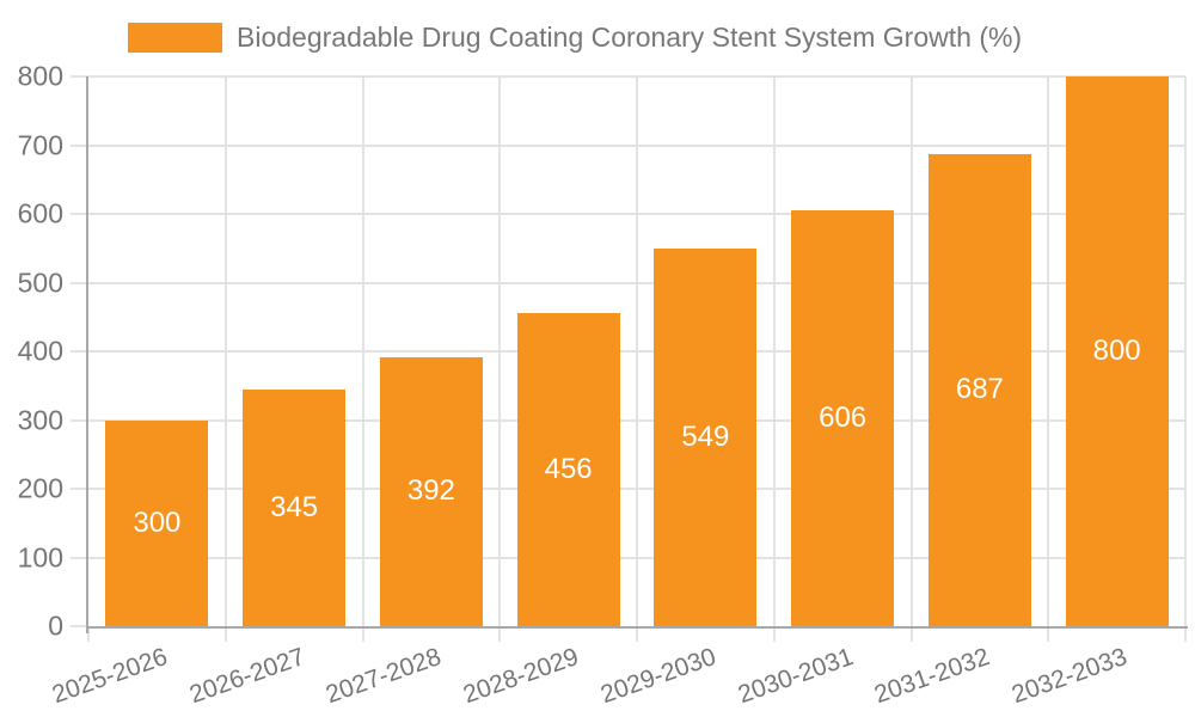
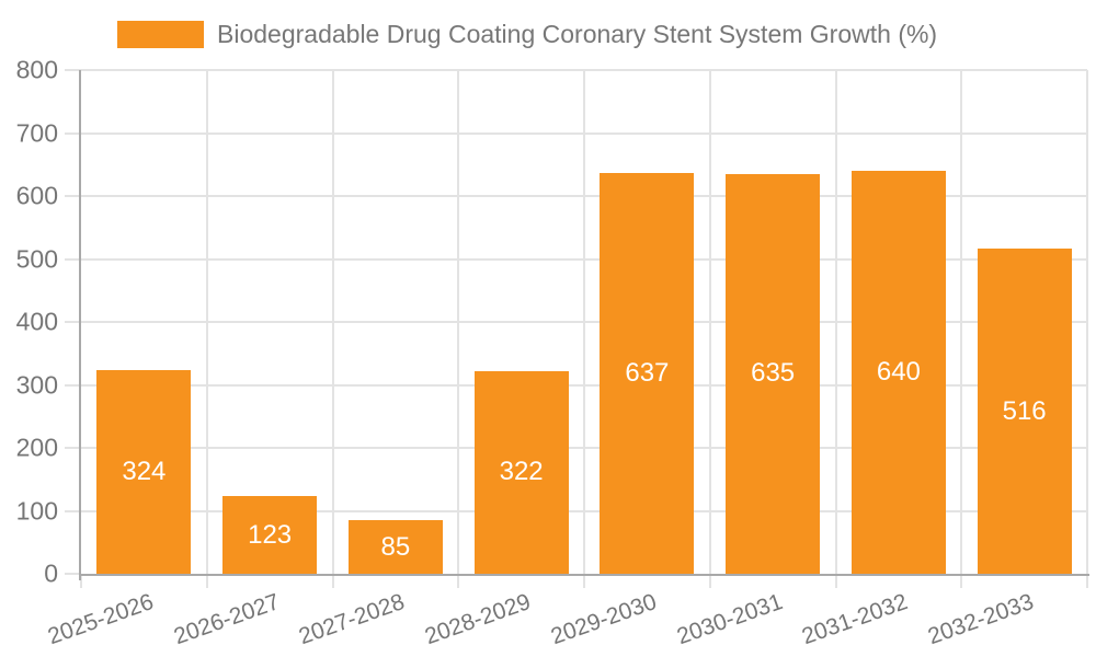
2025-2026: 300 -> 324
2026-2027: 345 -> 123
2027-2028: 392 -> 85
2028-2029: 456 -> 322
2029-2030: 549 -> 637
2030-2031: 606 -> 635
2031-2032: 687 -> 640
2032-2033: 800 -> 516
